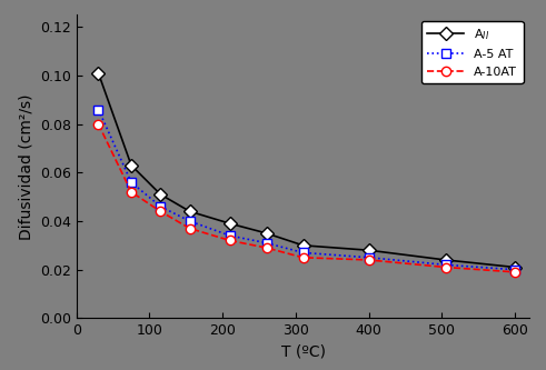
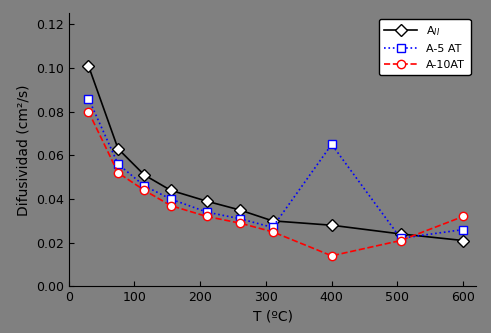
A-5 AT/400: 0.025 -> 0.065
A-10AT/400: 0.024 -> 0.014
A-5 AT/600: 0.020 -> 0.026
A-10AT/600: 0.019 -> 0.032
